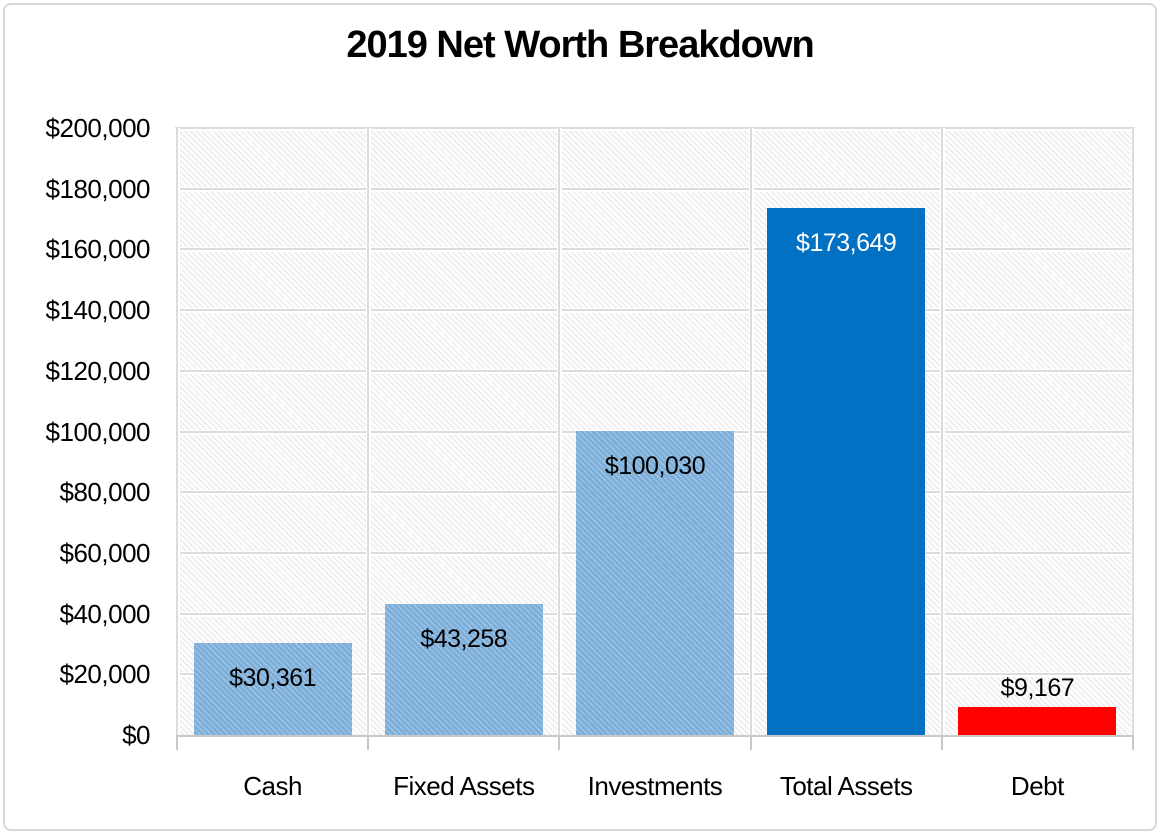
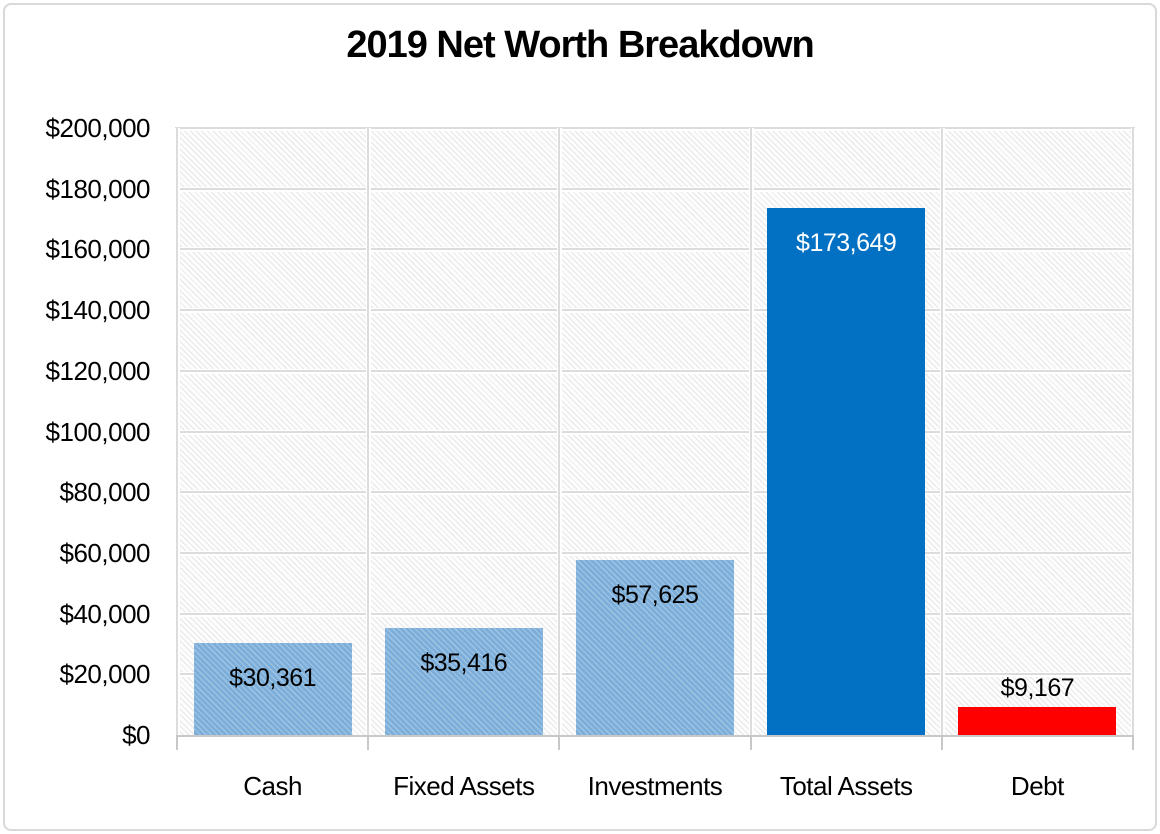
Fixed Assets: $43,258 -> $35,416
Investments: $100,030 -> $57,625
